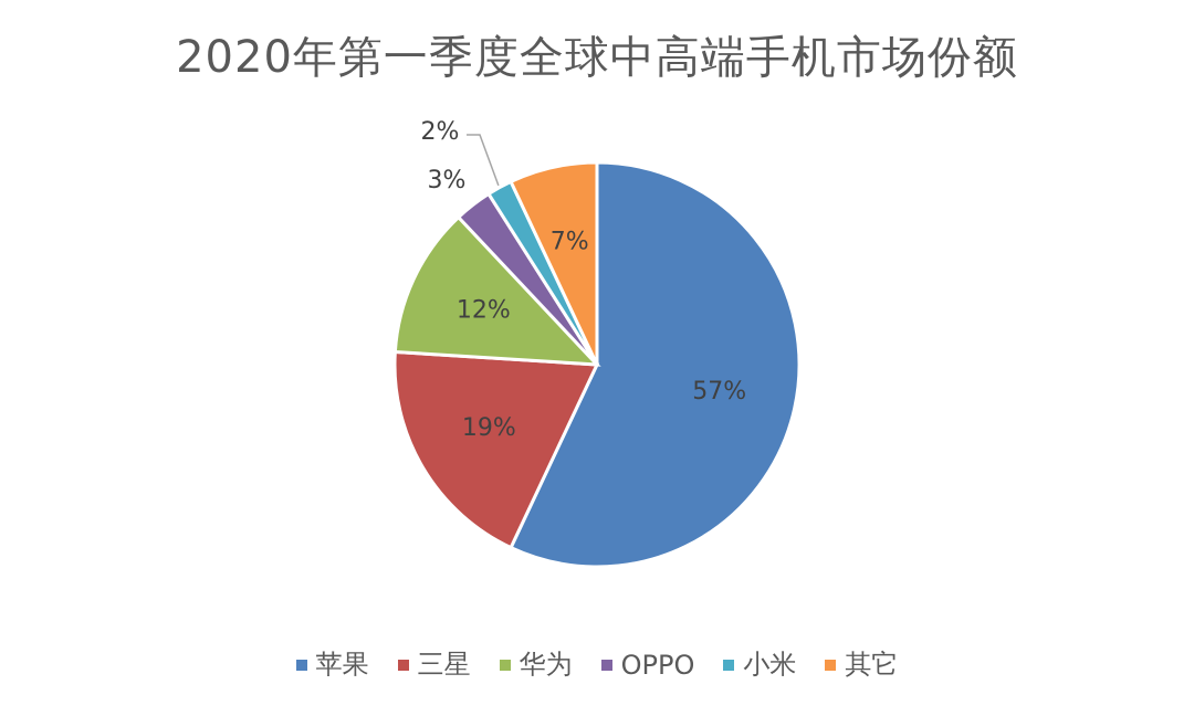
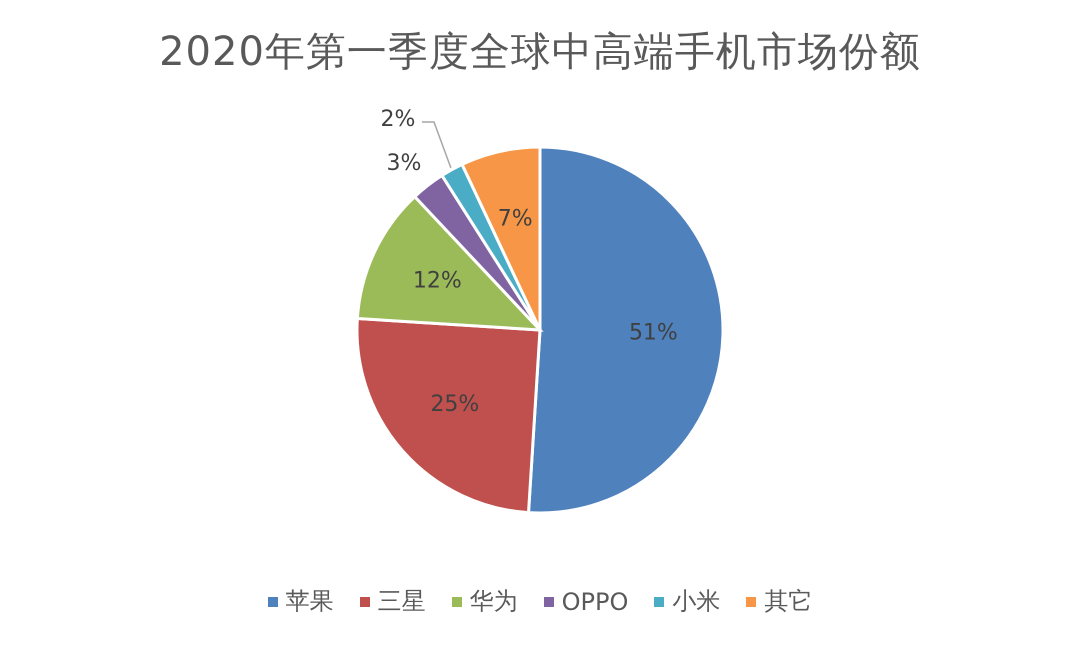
苹果: 57% -> 51%
三星: 19% -> 25%
